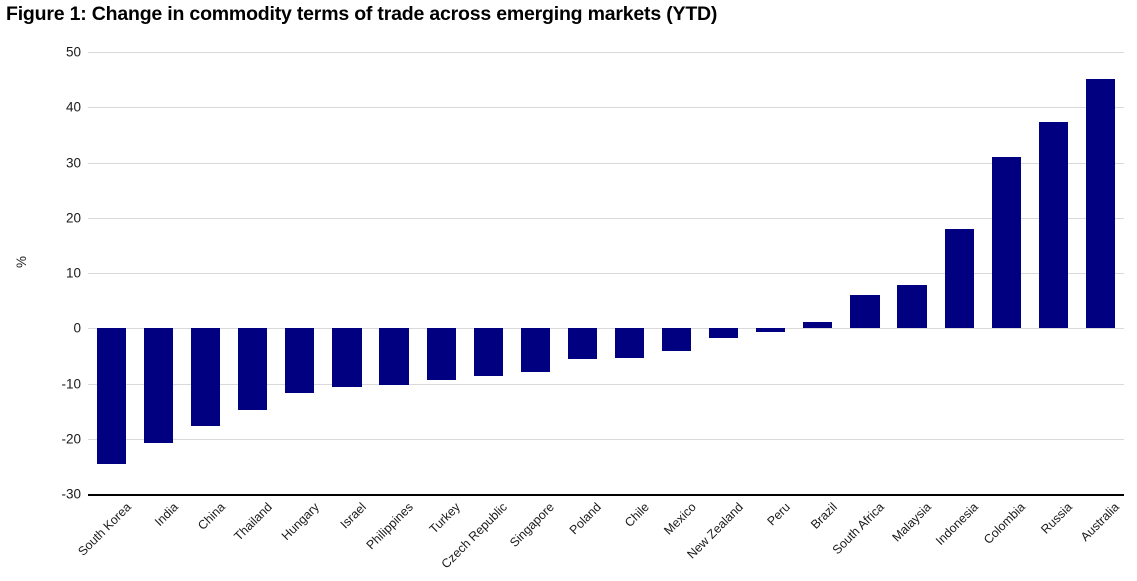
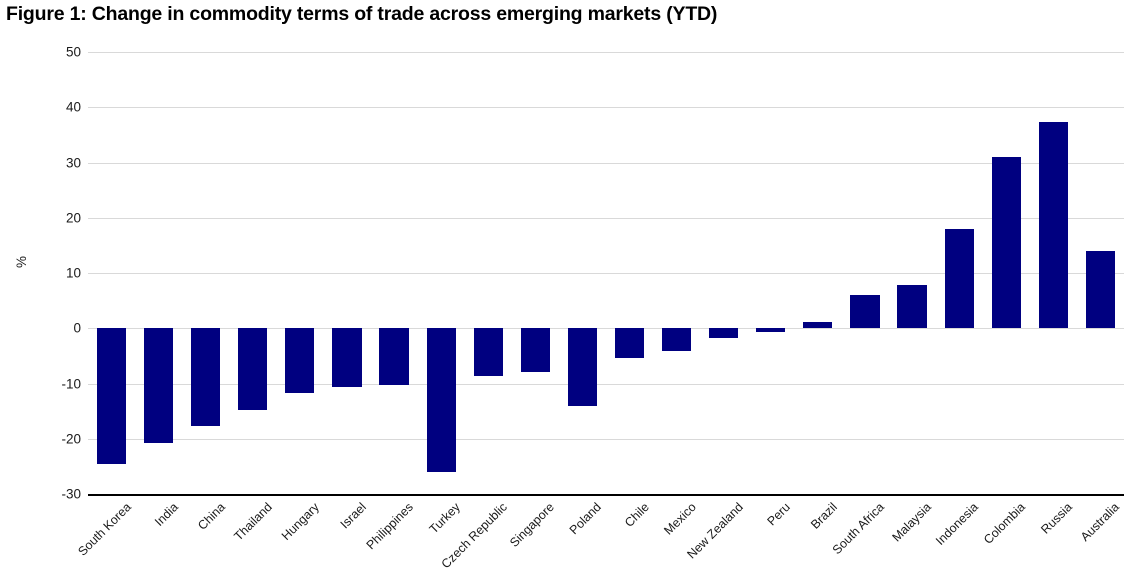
Turkey: -9 -> -26
Poland: -6 -> -14
Australia: 45 -> 14
